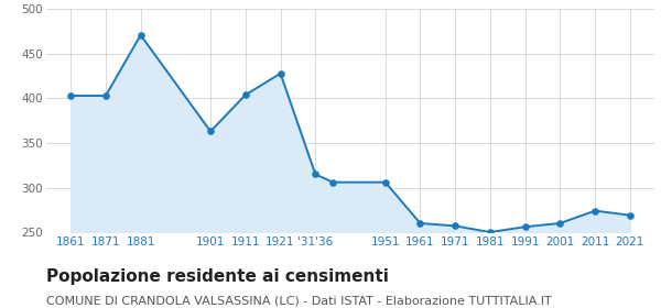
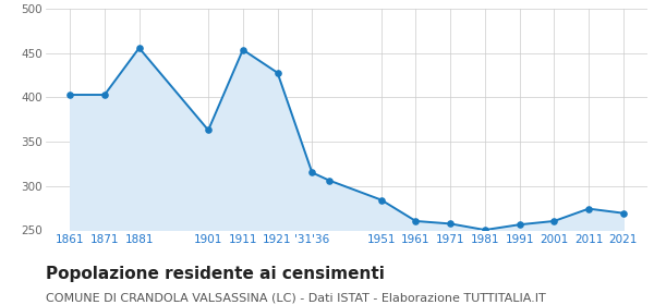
1881: 471 -> 456
1911: 404 -> 454
1951: 306 -> 284
